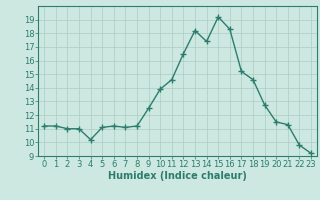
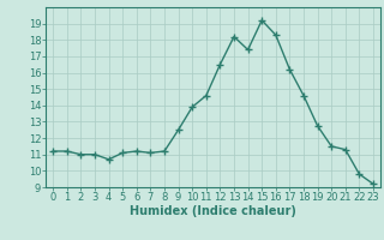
4: 10.2 -> 10.7
17: 15.2 -> 16.2
